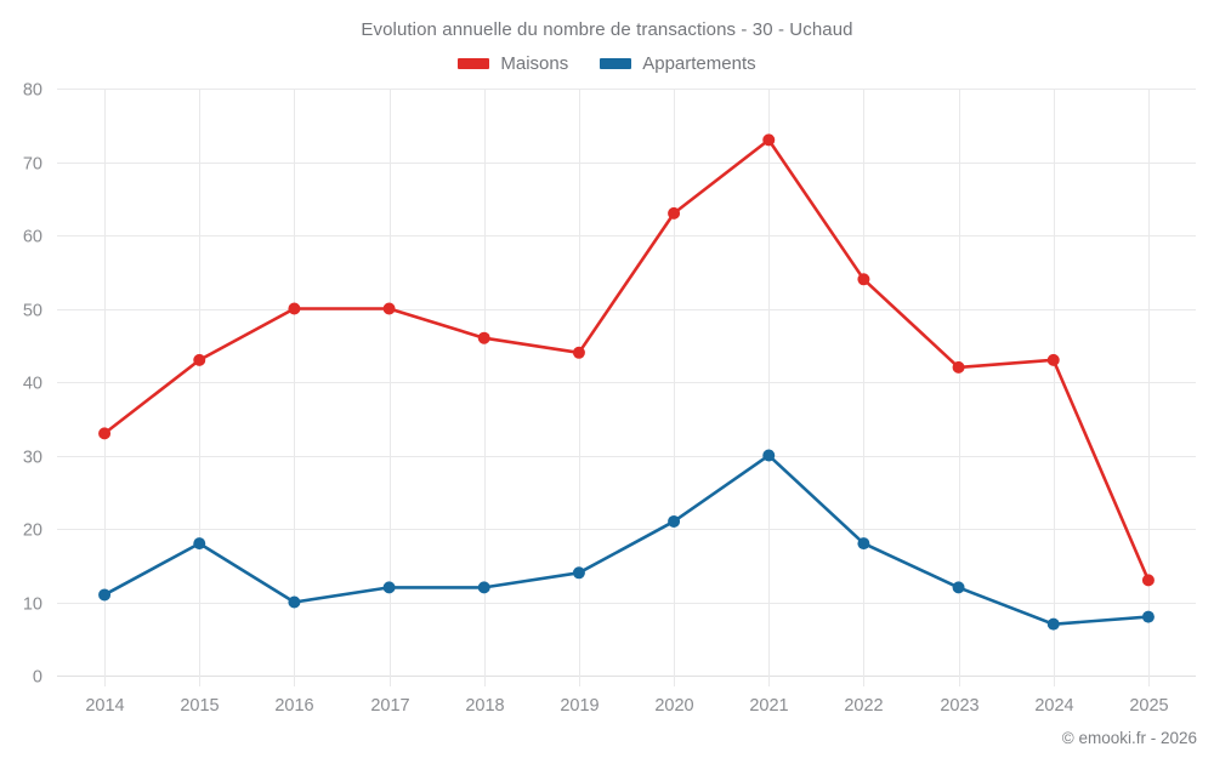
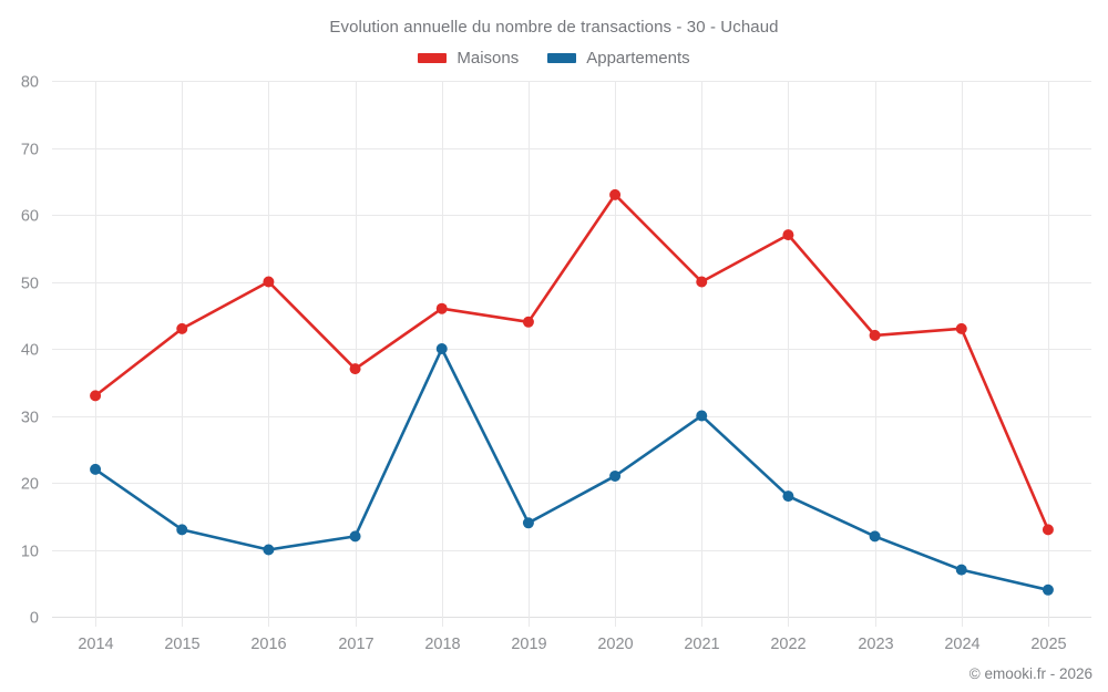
Appartements/2014: 11 -> 22
Appartements/2015: 18 -> 13
Maisons/2017: 50 -> 37
Appartements/2018: 12 -> 40
Maisons/2021: 73 -> 50
Maisons/2022: 54 -> 57
Appartements/2025: 8 -> 4
